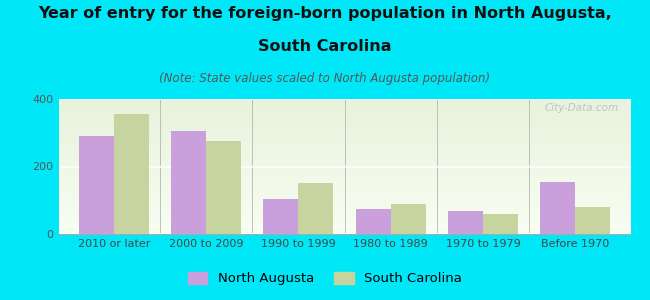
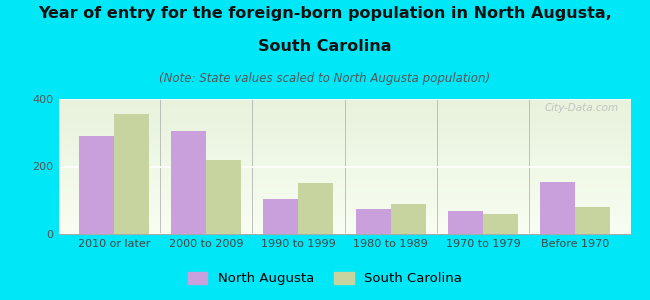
South Carolina/2000 to 2009: 275 -> 220
